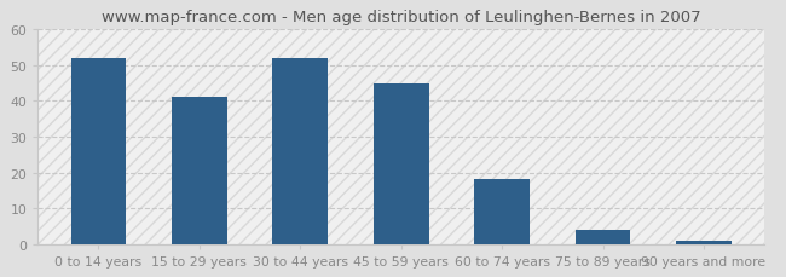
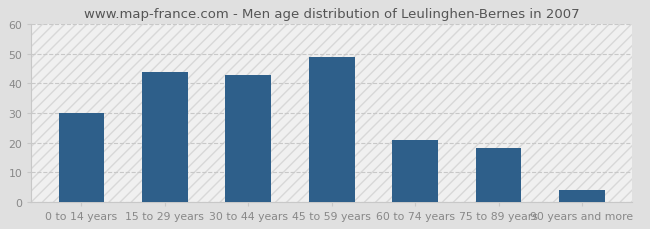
0 to 14 years: 52 -> 30
15 to 29 years: 41 -> 44
30 to 44 years: 52 -> 43
45 to 59 years: 45 -> 49
60 to 74 years: 18 -> 21
75 to 89 years: 4 -> 18
90 years and more: 1 -> 4
